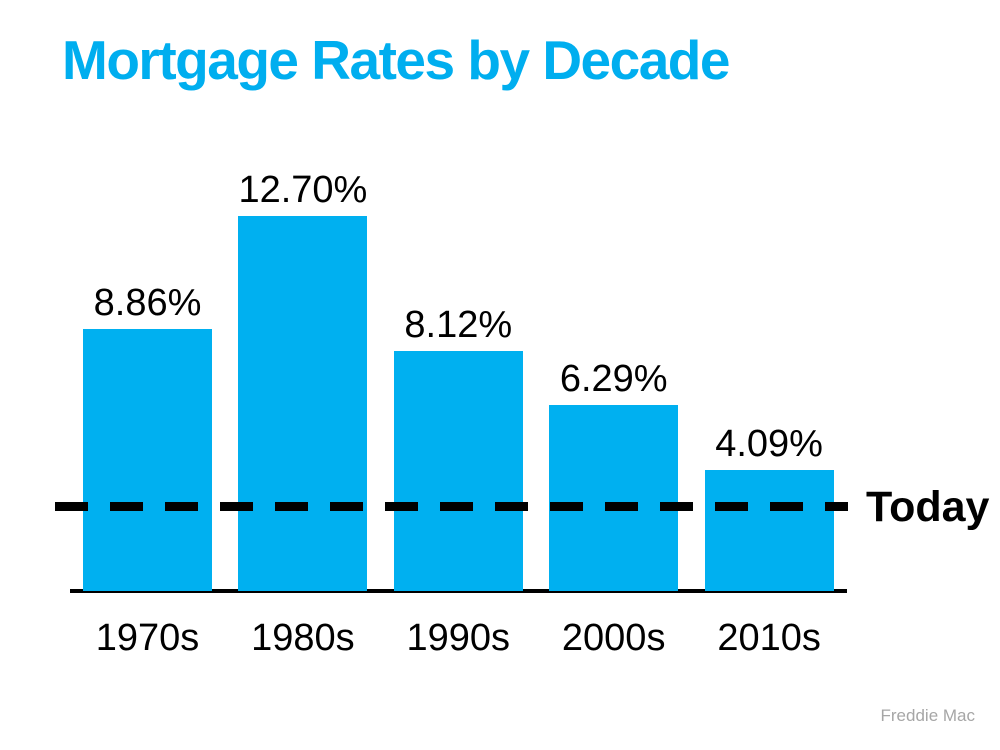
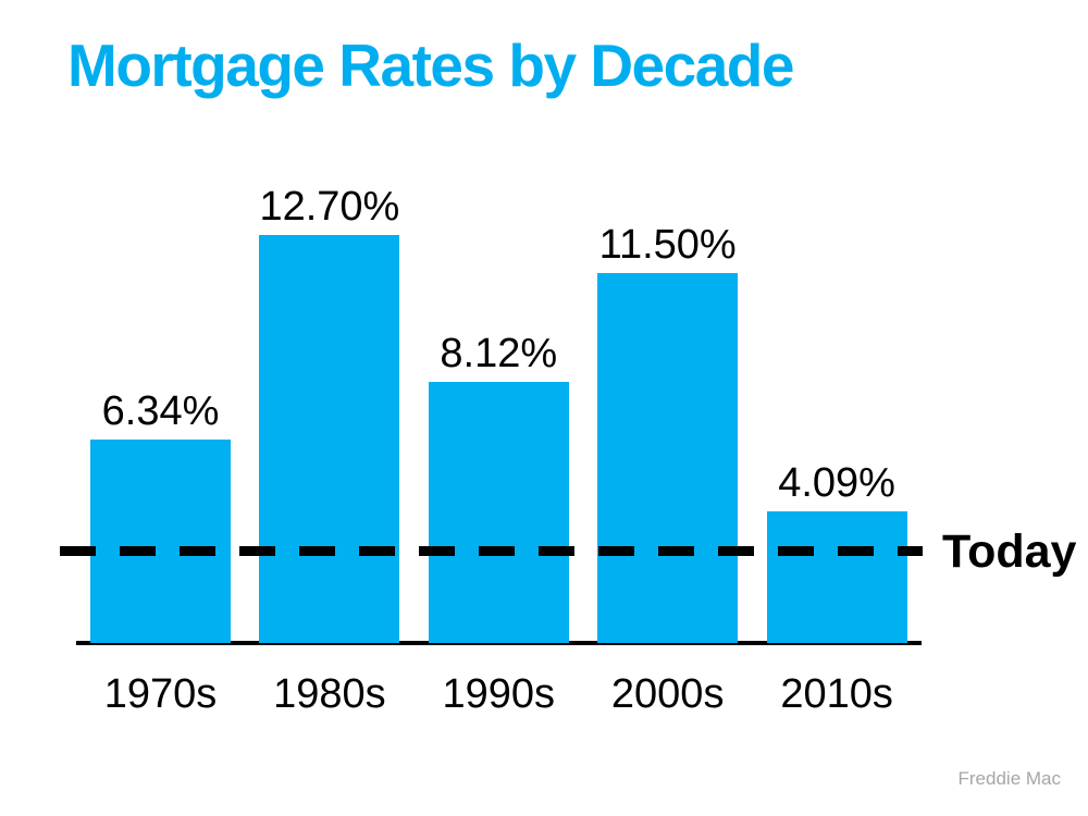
1970s: 8.86% -> 6.34%
2000s: 6.29% -> 11.50%
